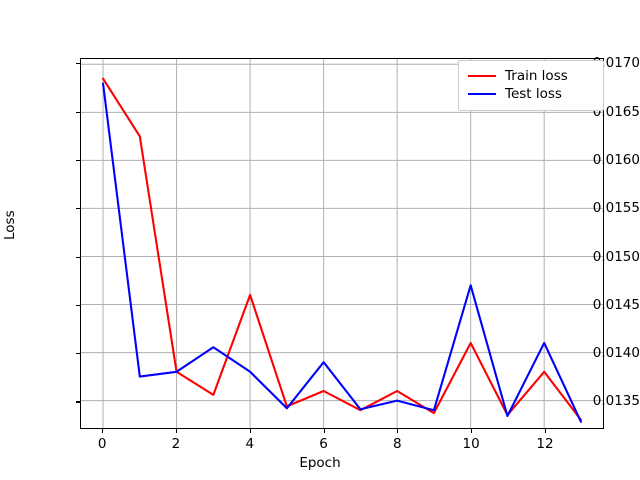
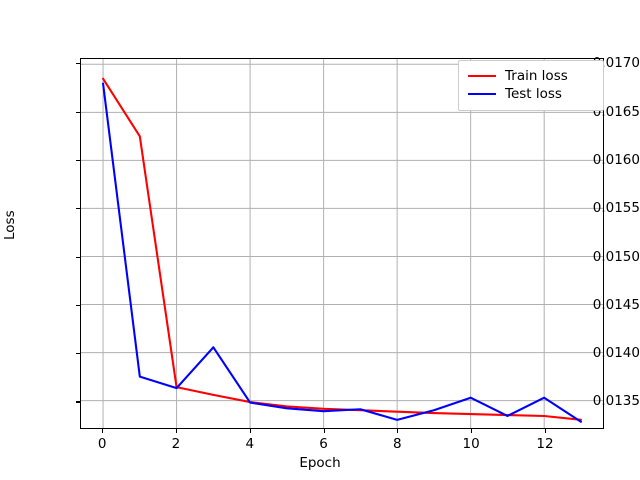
Train loss/2: 0.0138 -> 0.0136
Test loss/2: 0.0138 -> 0.0136
Train loss/4: 0.0146 -> 0.0135
Test loss/4: 0.0138 -> 0.0135
Train loss/6: 0.0136 -> 0.0134
Test loss/6: 0.0139 -> 0.0134
Train loss/8: 0.0136 -> 0.0134
Test loss/8: 0.0135 -> 0.0133
Train loss/10: 0.0141 -> 0.0134
Test loss/10: 0.0147 -> 0.0135
Train loss/12: 0.0138 -> 0.0133
Test loss/12: 0.0141 -> 0.0135
